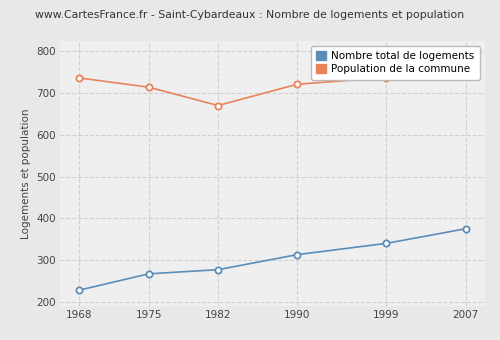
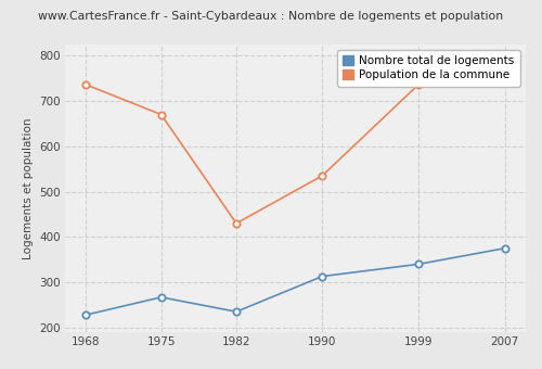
Population de la commune/1975: 714 -> 670
Nombre total de logements/1982: 277 -> 235
Population de la commune/1982: 670 -> 430
Population de la commune/1990: 721 -> 535
